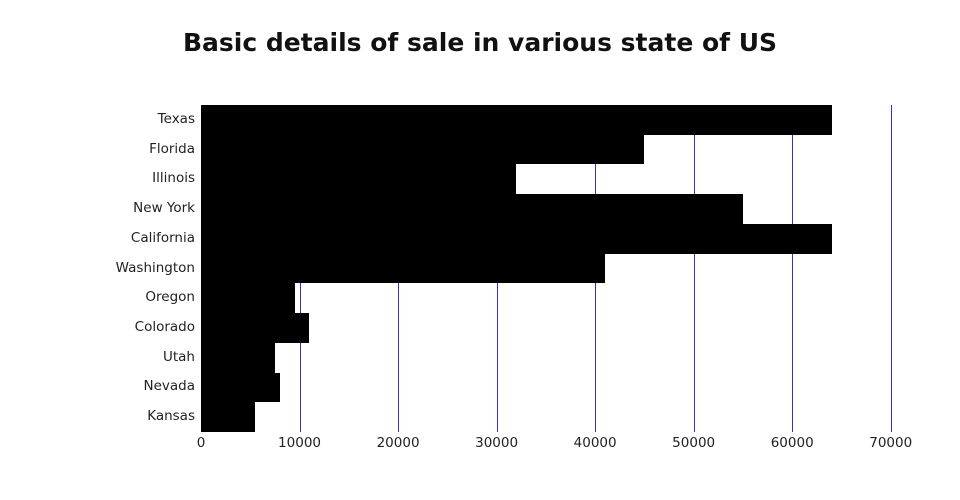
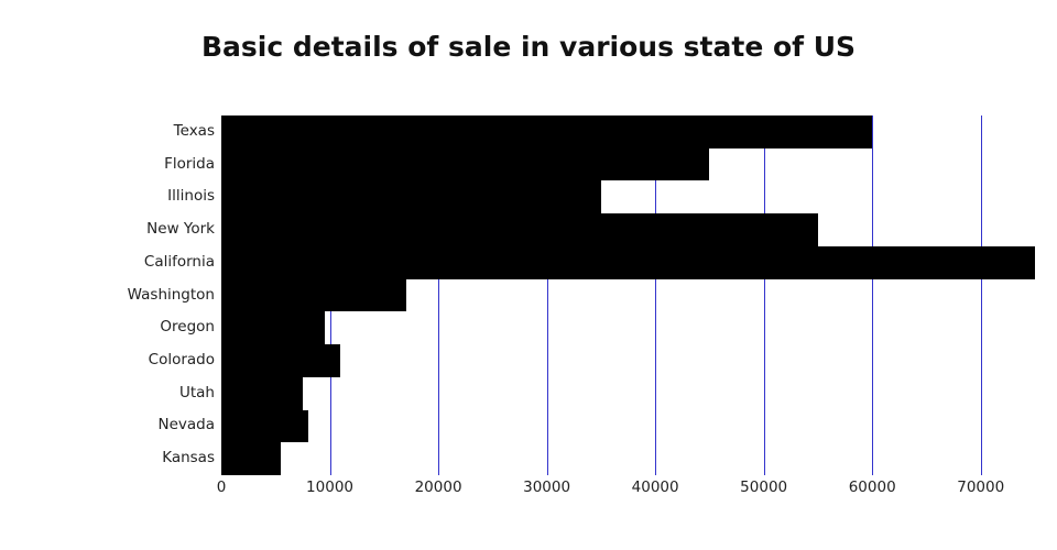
Texas: 64000 -> 60000
Illinois: 32000 -> 35000
California: 64000 -> 75000
Washington: 41000 -> 17000
